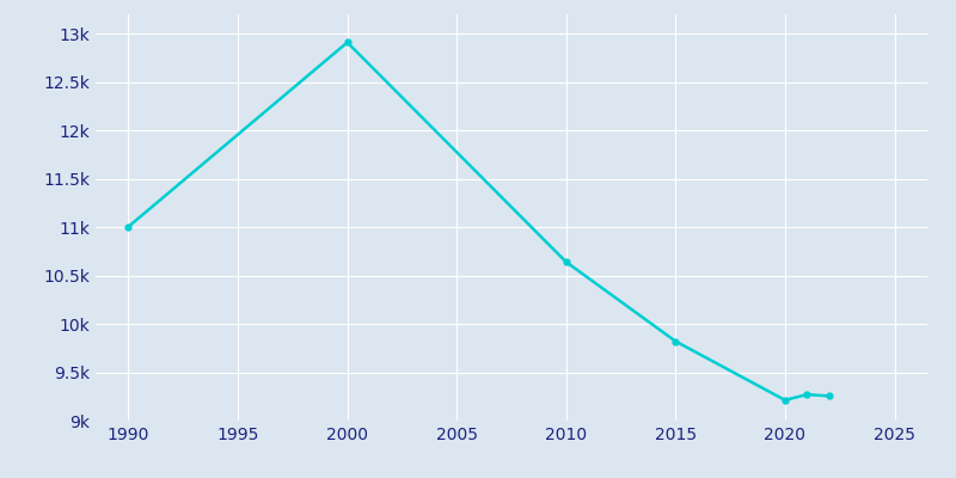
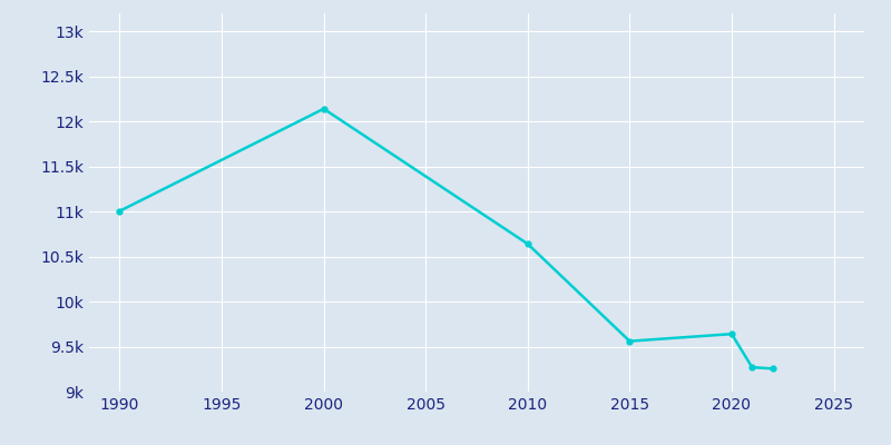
2000: 12.91k -> 12.14k
2015: 9.82k -> 9.56k
2020: 9.21k -> 9.64k
